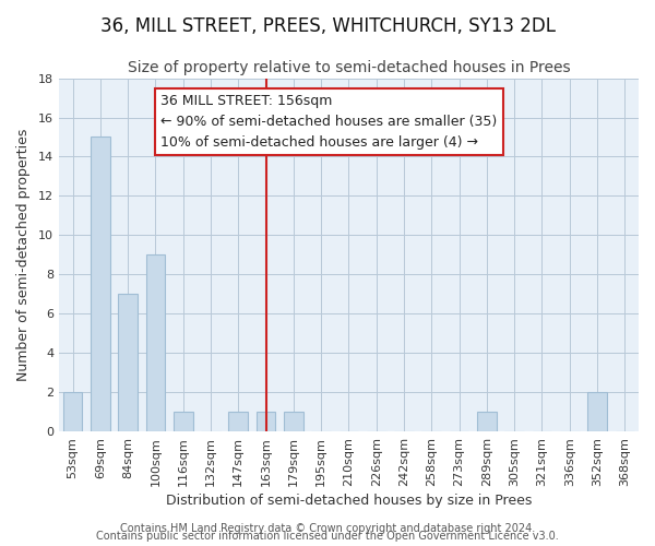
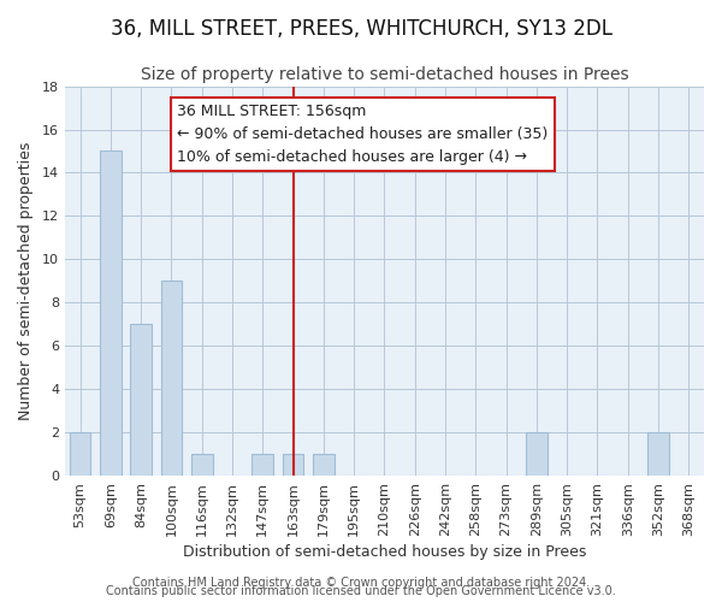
289sqm: 1 -> 2
